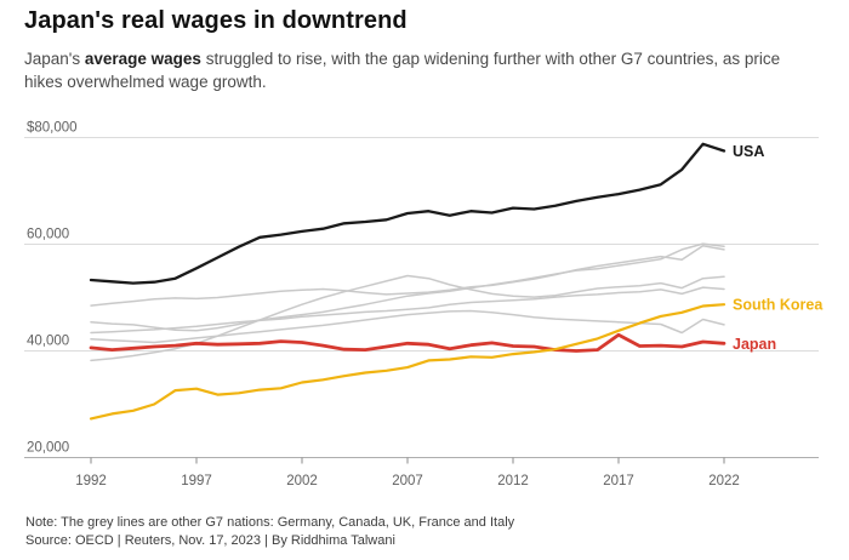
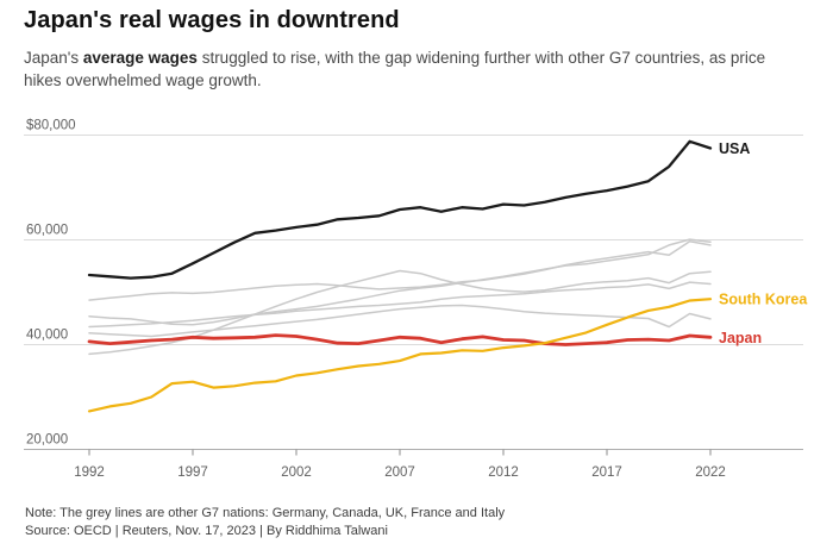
Japan/2017: $43000 -> $40000
